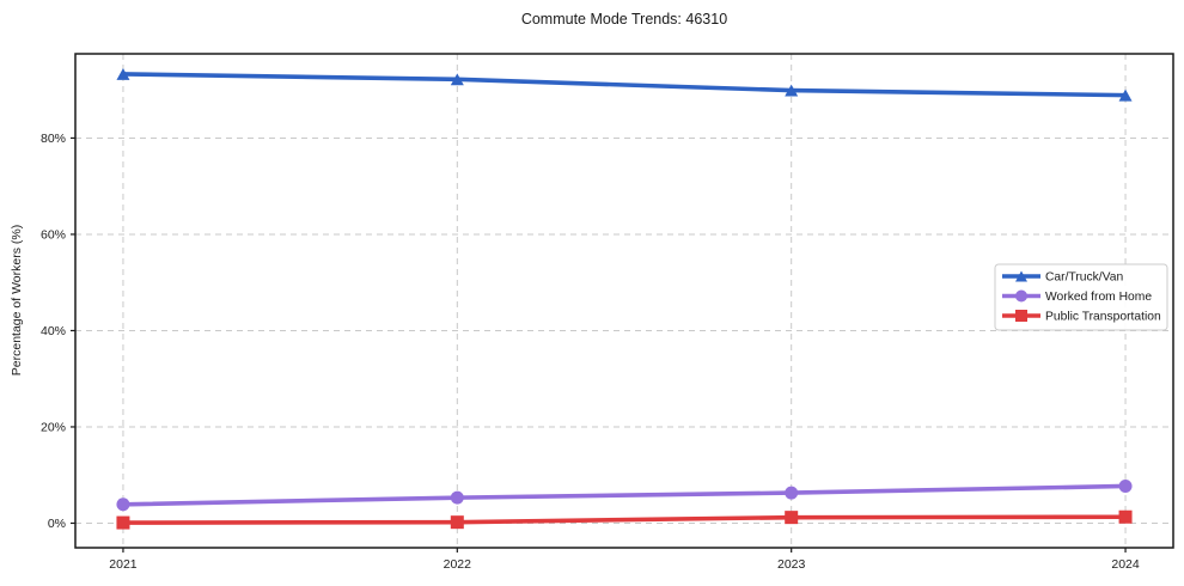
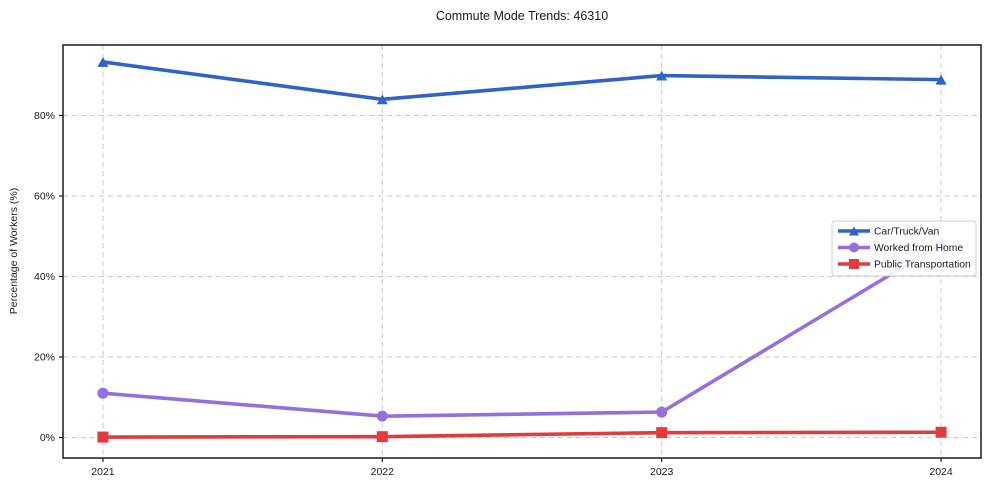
Worked from Home/2021: 4% -> 11%
Car/Truck/Van/2022: 92% -> 84%
Worked from Home/2024: 8% -> 48%
